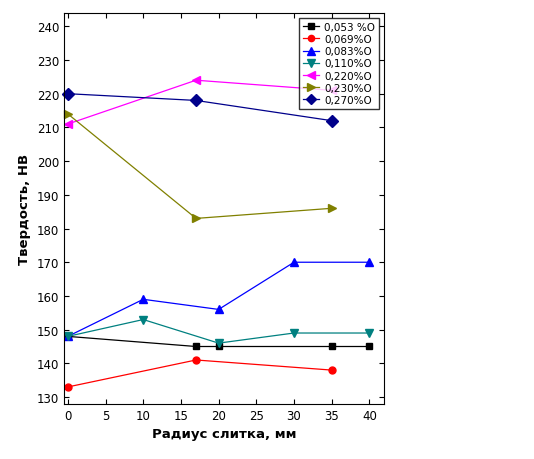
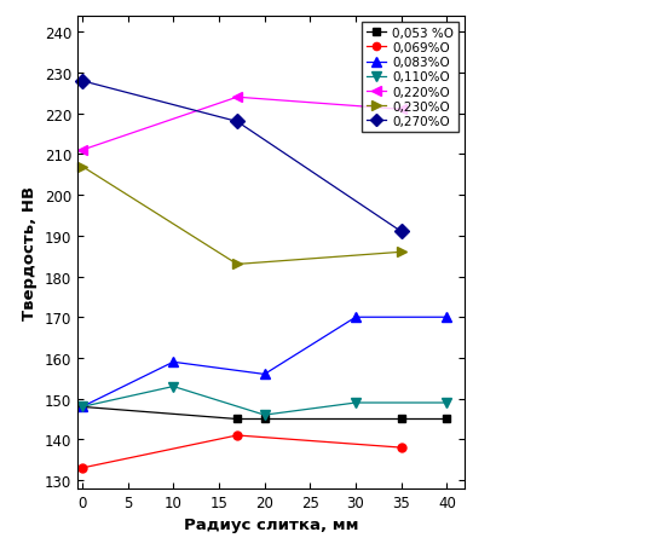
0,230%O/0: 214 -> 207
0,270%O/0: 220 -> 228
0,270%O/35: 212 -> 191
